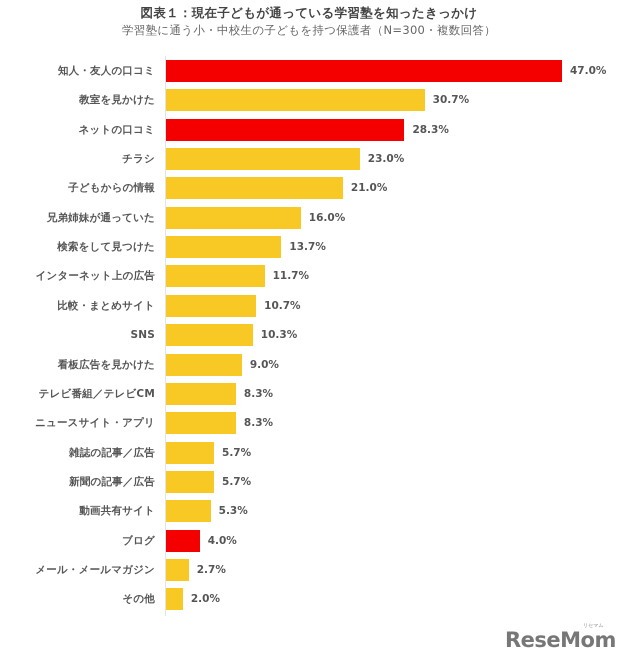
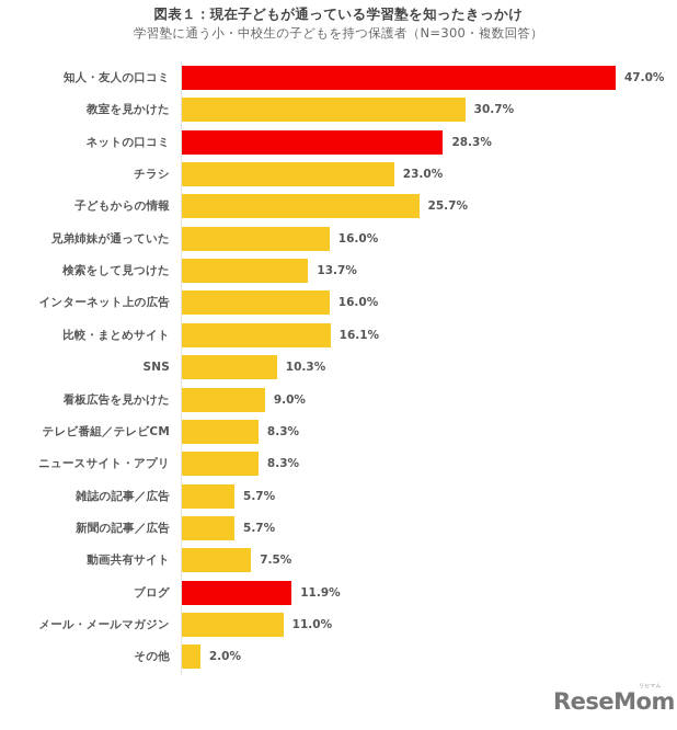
子どもからの情報: 21.0% -> 25.7%
インターネット上の広告: 11.7% -> 16.0%
比較・まとめサイト: 10.7% -> 16.1%
動画共有サイト: 5.3% -> 7.5%
ブログ: 4.0% -> 11.9%
メール・メールマガジン: 2.7% -> 11.0%
